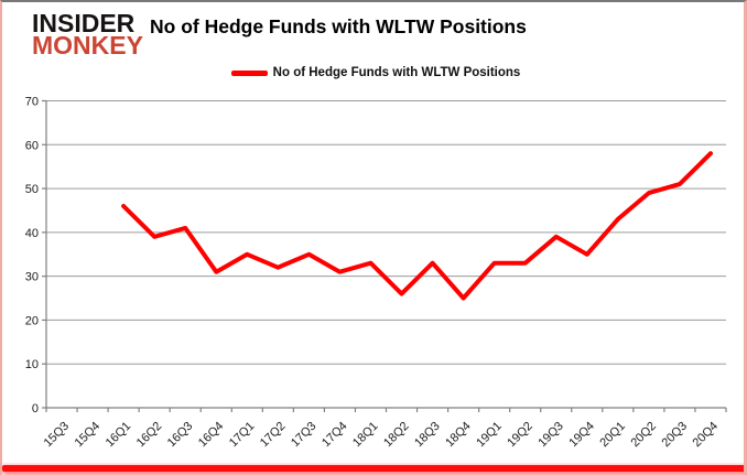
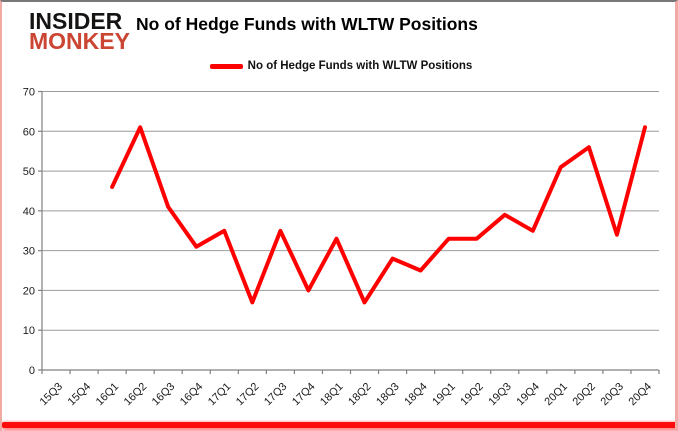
16Q2: 39 -> 61
17Q2: 32 -> 17
17Q4: 31 -> 20
18Q2: 26 -> 17
18Q3: 33 -> 28
20Q1: 43 -> 51
20Q2: 49 -> 56
20Q3: 51 -> 34
20Q4: 58 -> 61
